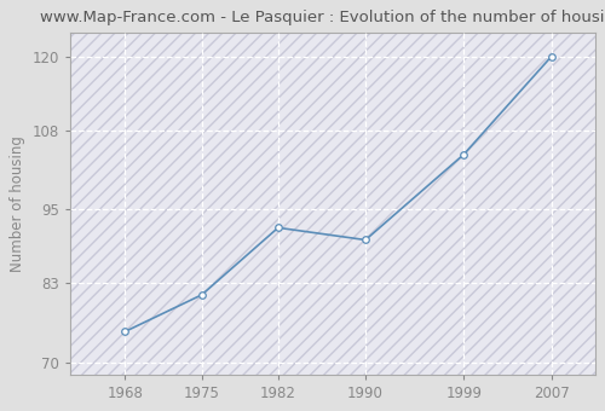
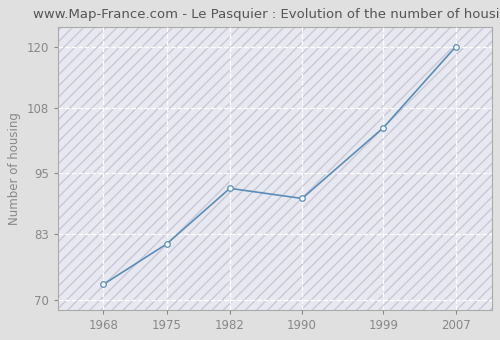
1968: 75 -> 73
